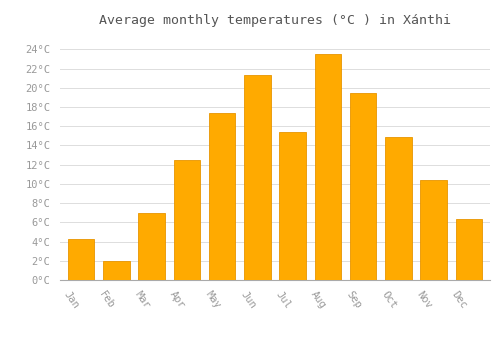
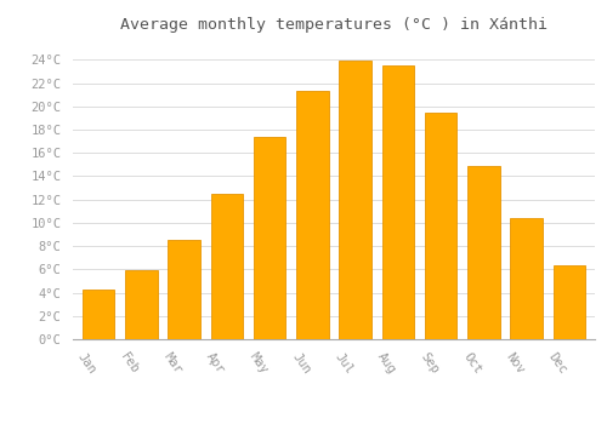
Feb: 2.0°C -> 5.9°C
Mar: 7.0°C -> 8.5°C
Jul: 15.4°C -> 23.9°C
